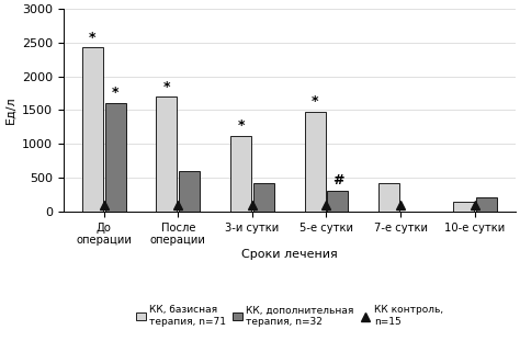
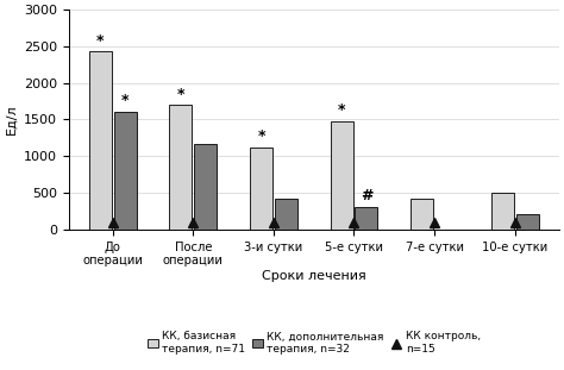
КК, дополнительная терапия, n=32/После операции: 600 -> 1160
КК, базисная терапия, n=71/10-е сутки: 140 -> 500
